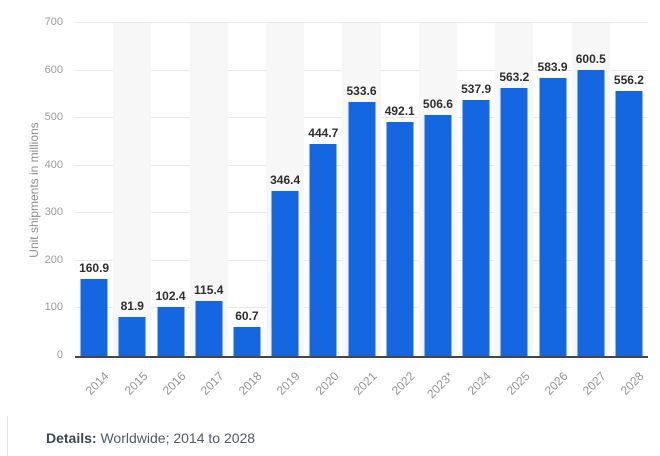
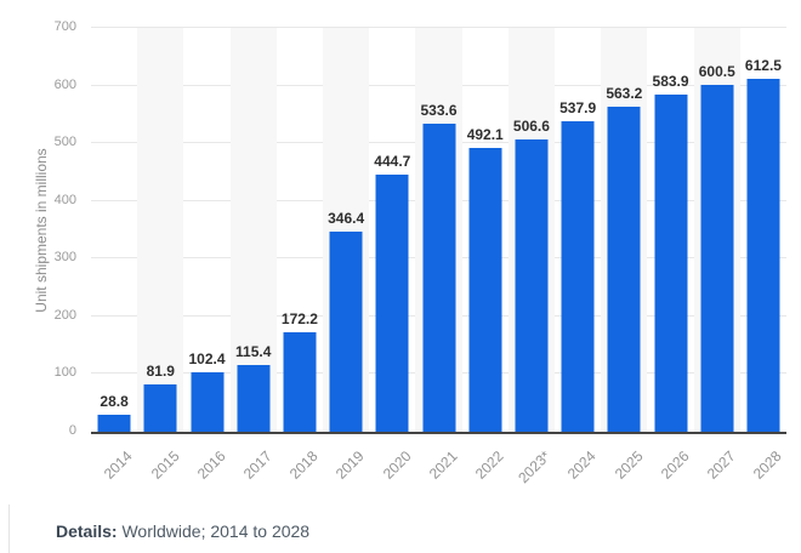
2014: 160.9 -> 28.8
2018: 60.7 -> 172.2
2028: 556.2 -> 612.5
